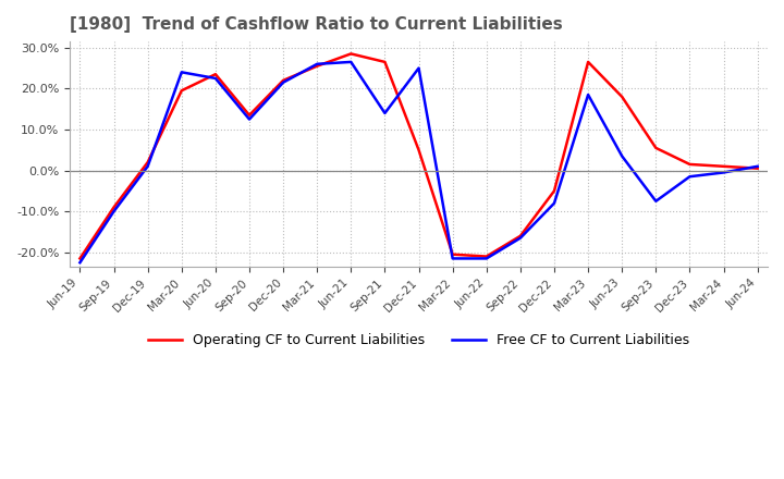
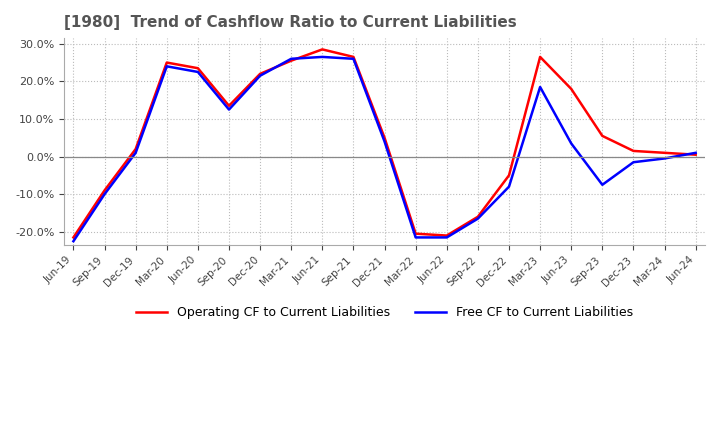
Operating CF to Current Liabilities/Mar-20: 19.5% -> 25.0%
Free CF to Current Liabilities/Sep-21: 14.0% -> 26.0%
Free CF to Current Liabilities/Dec-21: 25.0% -> 4.0%
